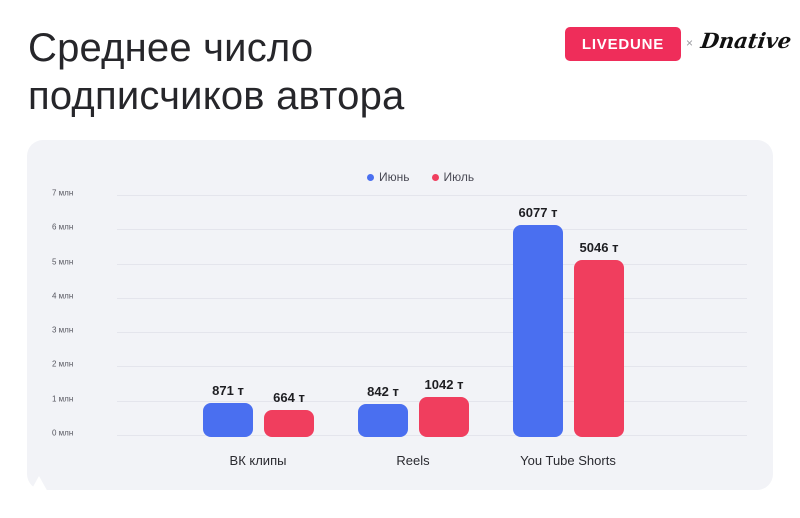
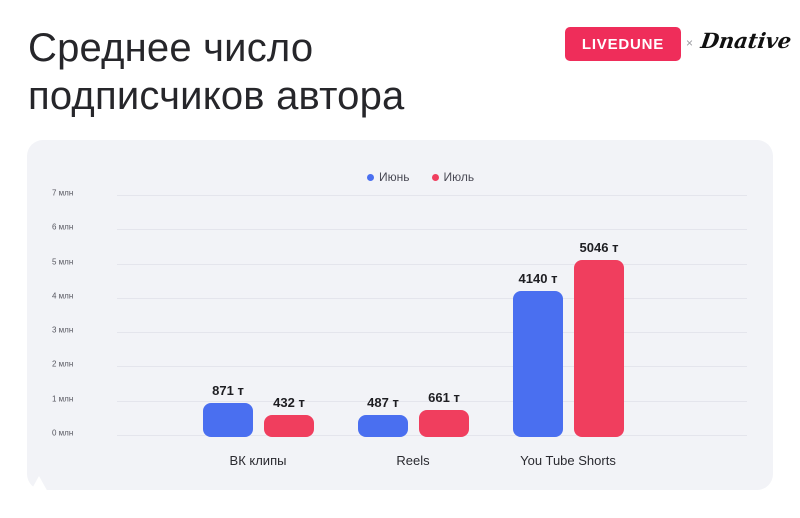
Июль/ВК клипы: 664 -> 432
Июнь/Reels: 842 -> 487
Июль/Reels: 1042 -> 661
Июнь/You Tube Shorts: 6077 -> 4140
